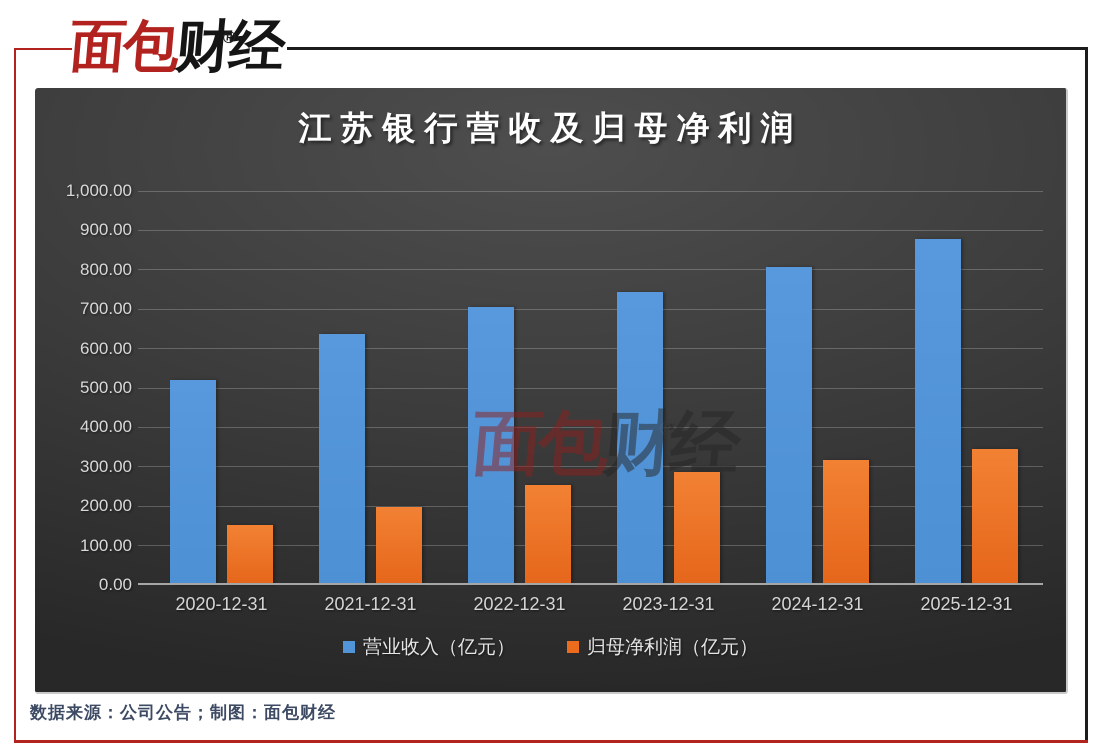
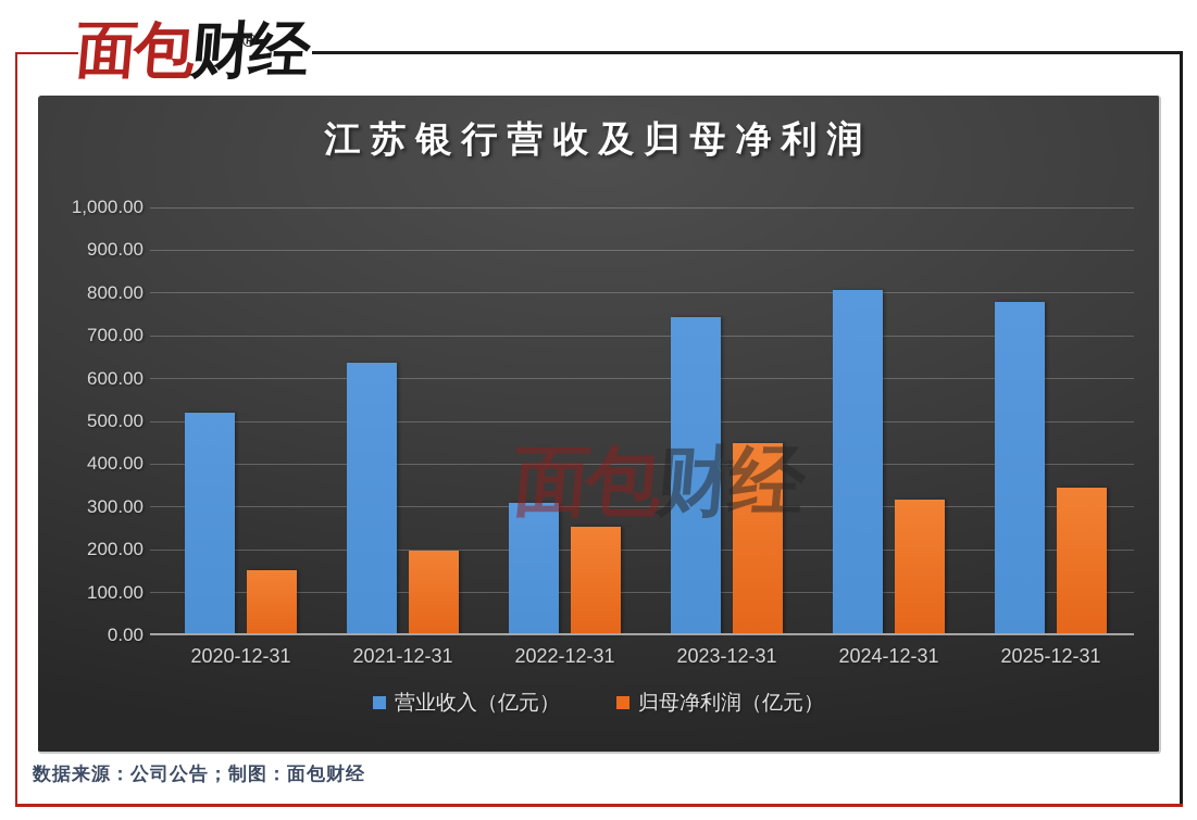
营业收入（亿元）/2022-12-31: 710 -> 310
归母净利润（亿元）/2023-12-31: 290 -> 450
营业收入（亿元）/2025-12-31: 880 -> 780
